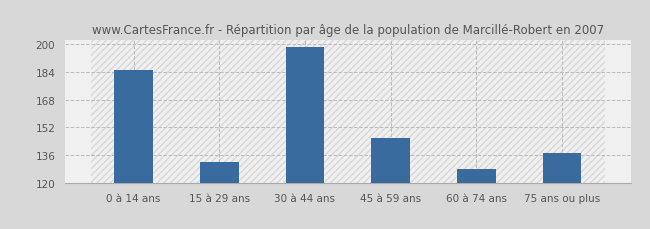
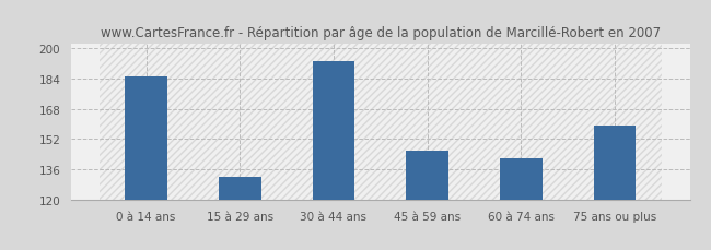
30 à 44 ans: 198 -> 193
60 à 74 ans: 128 -> 142
75 ans ou plus: 137 -> 159
